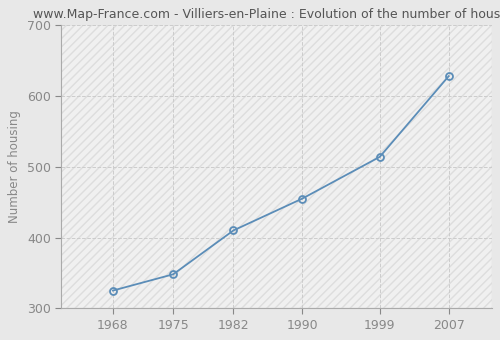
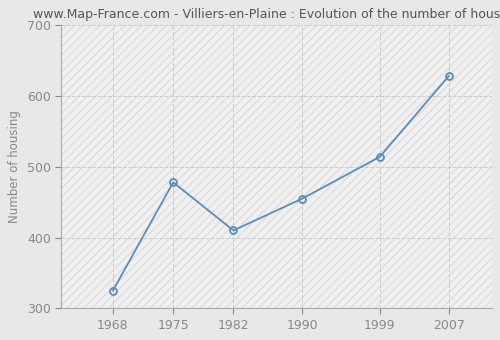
1975: 348 -> 478
